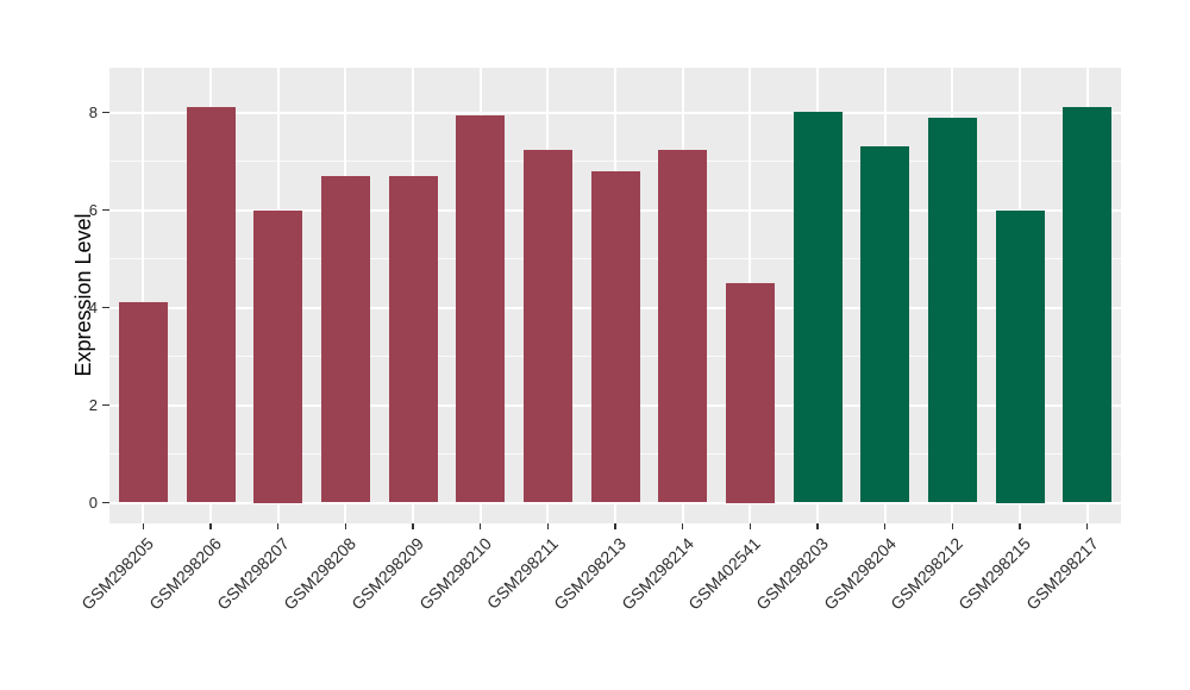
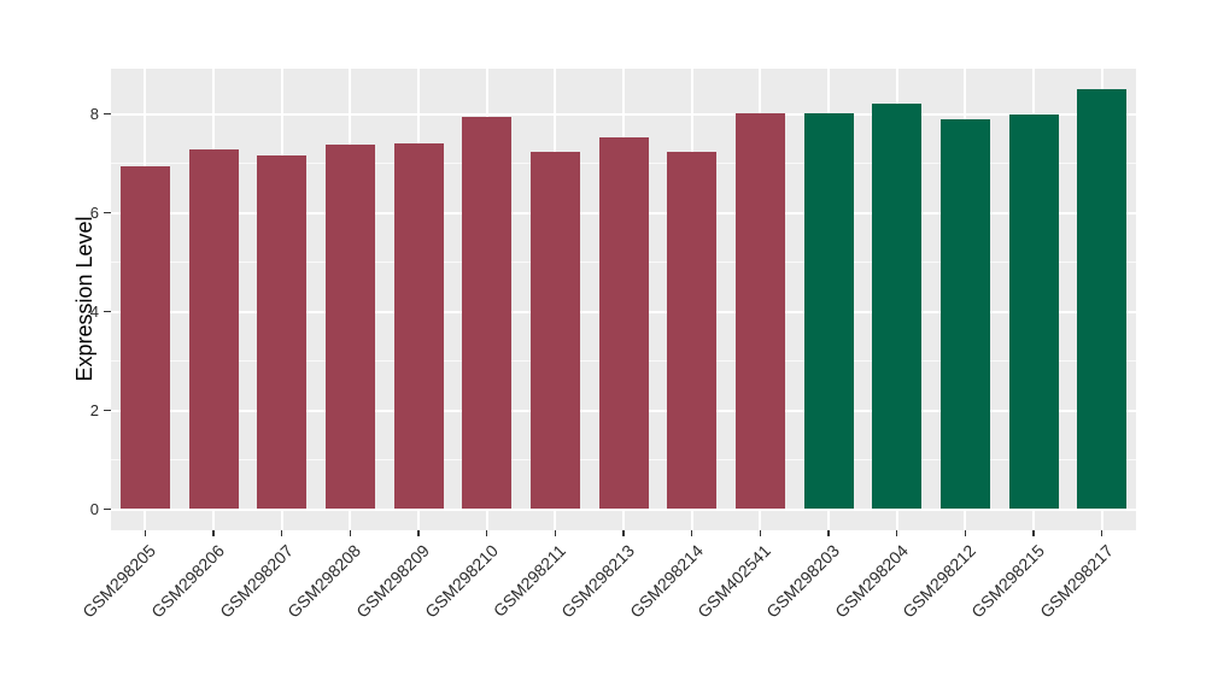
GSM298205: 4.1 -> 6.9
GSM298206: 8.1 -> 7.3
GSM298207: 6.0 -> 7.2
GSM298208: 6.7 -> 7.4
GSM298209: 6.7 -> 7.4
GSM298213: 6.8 -> 7.5
GSM402541: 4.5 -> 8.0
GSM298204: 7.3 -> 8.2
GSM298215: 6.0 -> 8.0
GSM298217: 8.1 -> 8.5
